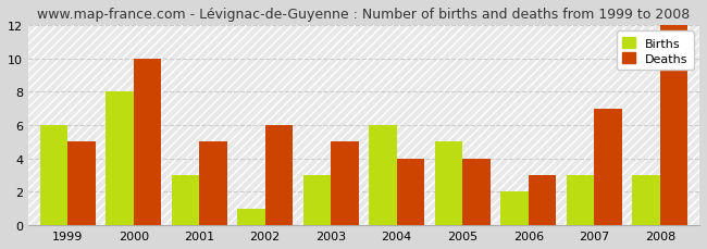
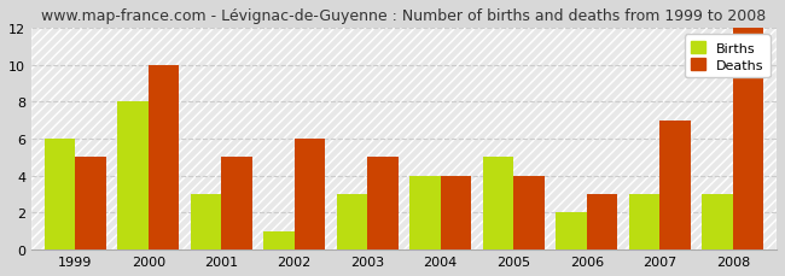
Births/2004: 6 -> 4
